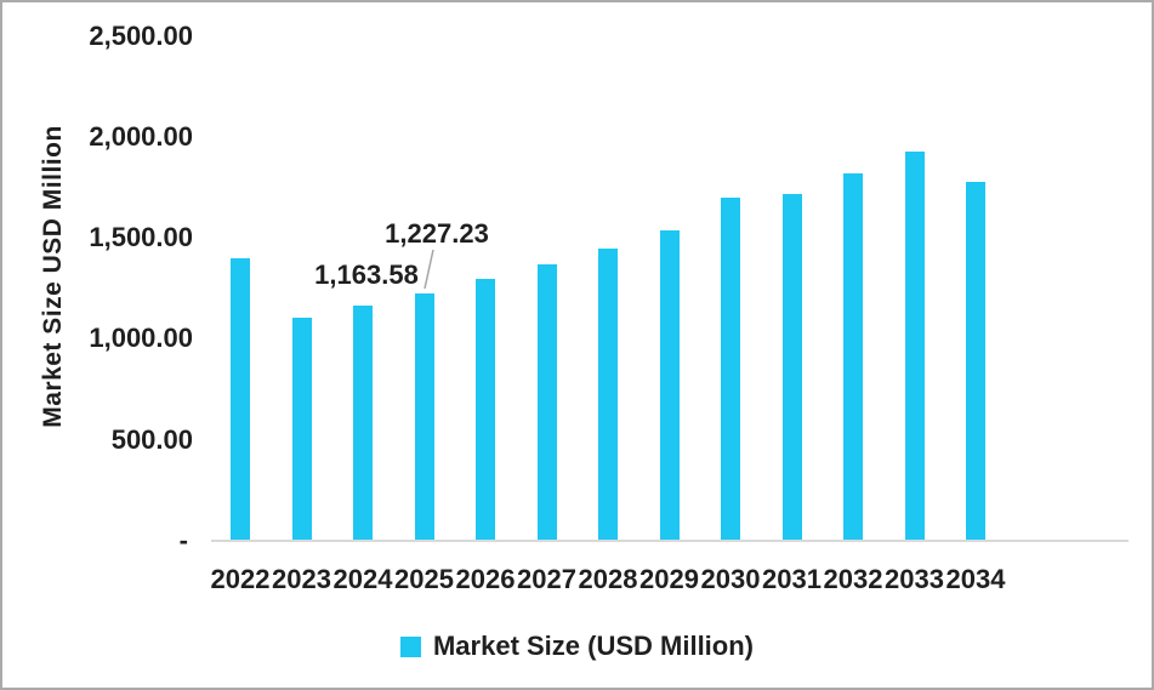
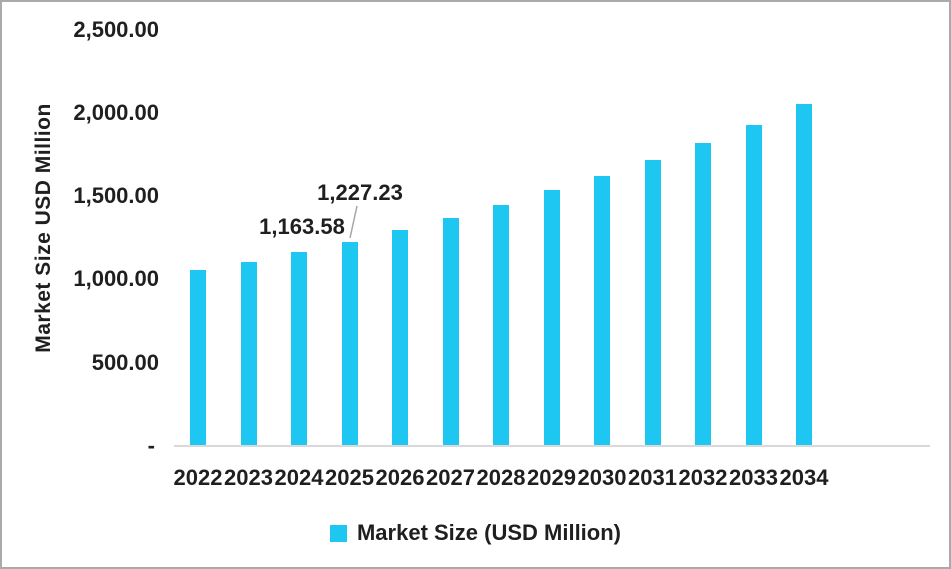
2022: 1400 -> 1060
2030: 1700 -> 1620
2034: 1780 -> 2060
